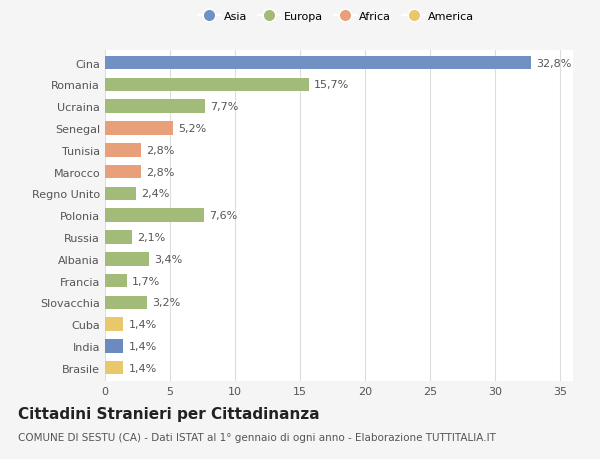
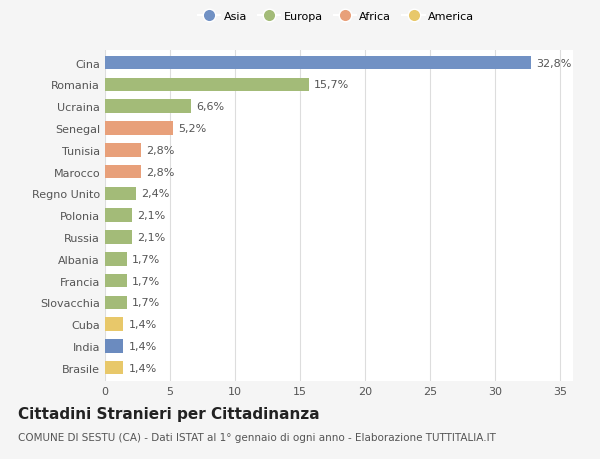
Ucraina: 7,7% -> 6,6%
Polonia: 7,6% -> 2,1%
Albania: 3,4% -> 1,7%
Slovacchia: 3,2% -> 1,7%
